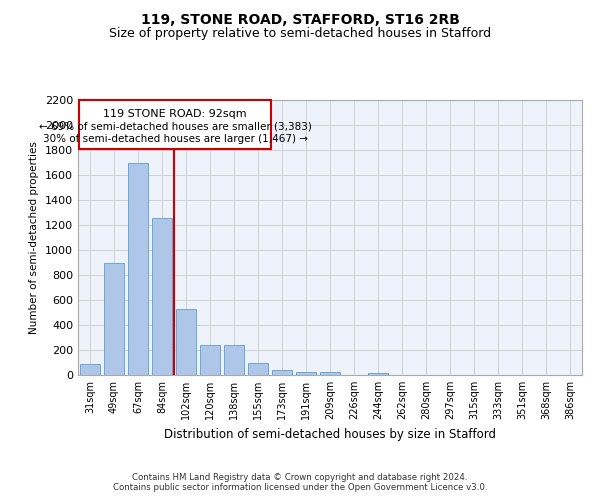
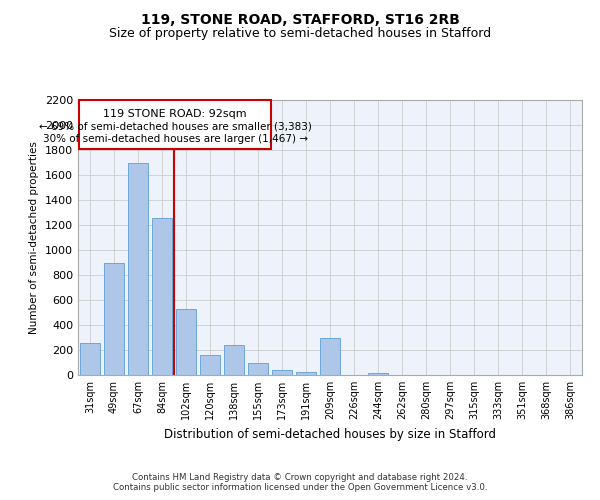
31sqm: 90 -> 260
120sqm: 240 -> 160
209sqm: 20 -> 300
